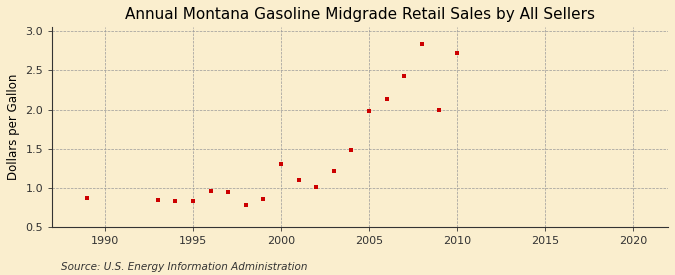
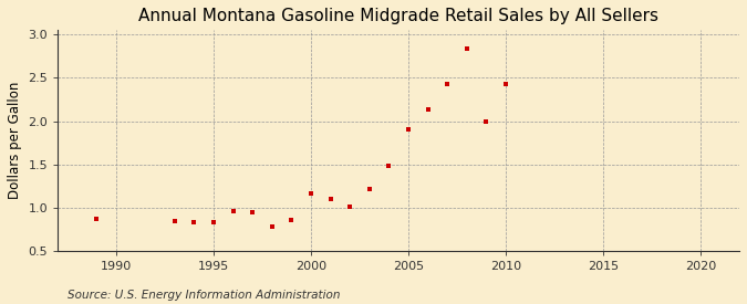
2000: 1.30 -> 1.17
2005: 1.98 -> 1.90
2010: 2.72 -> 2.43
